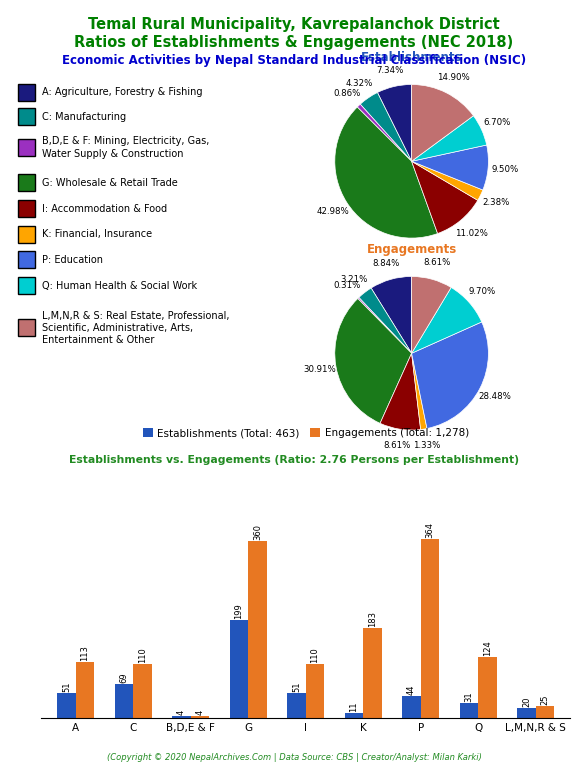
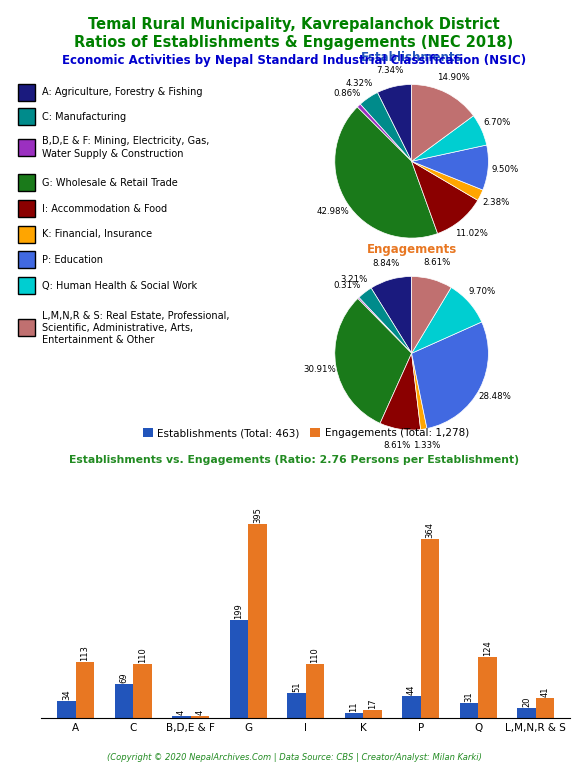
Establishments (Total: 463)/A: 51 -> 34
Engagements (Total: 1,278)/G: 360 -> 395
Engagements (Total: 1,278)/K: 183 -> 17
Engagements (Total: 1,278)/L,M,N,R & S: 25 -> 41
